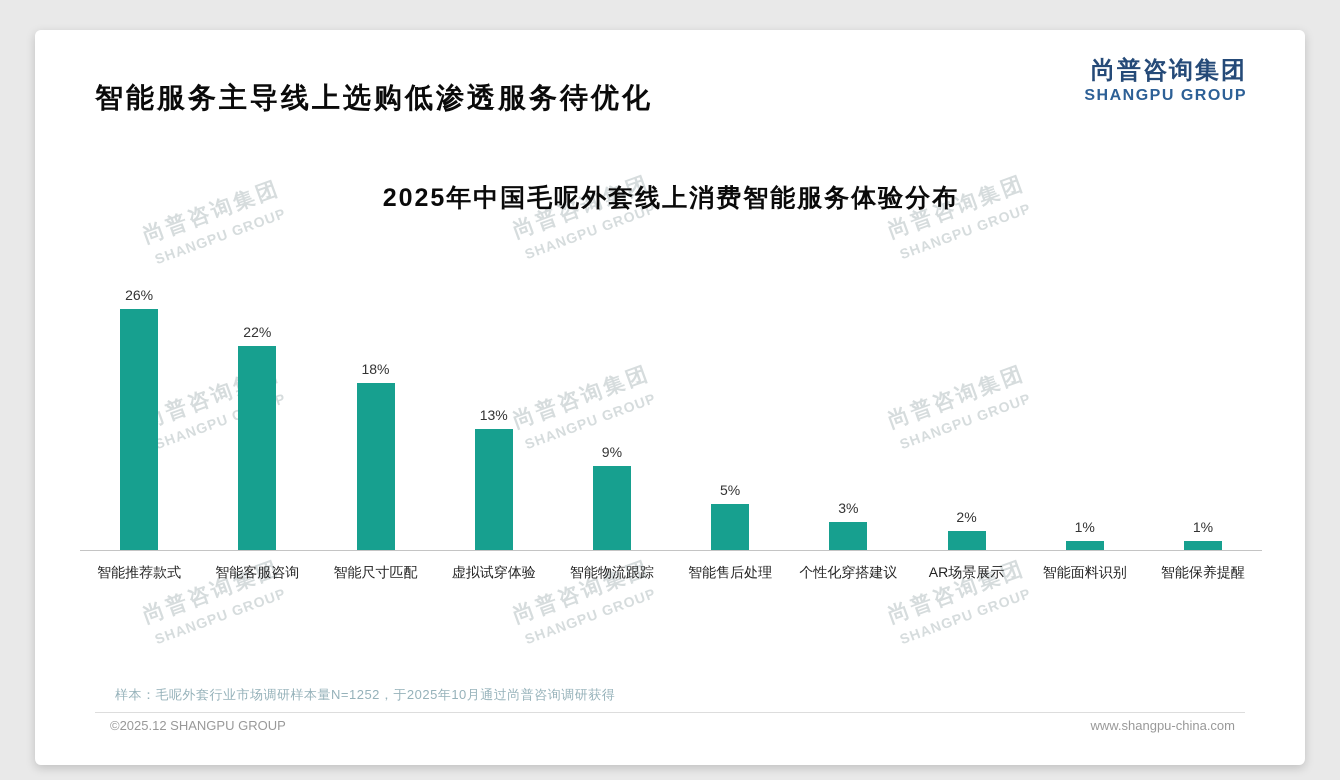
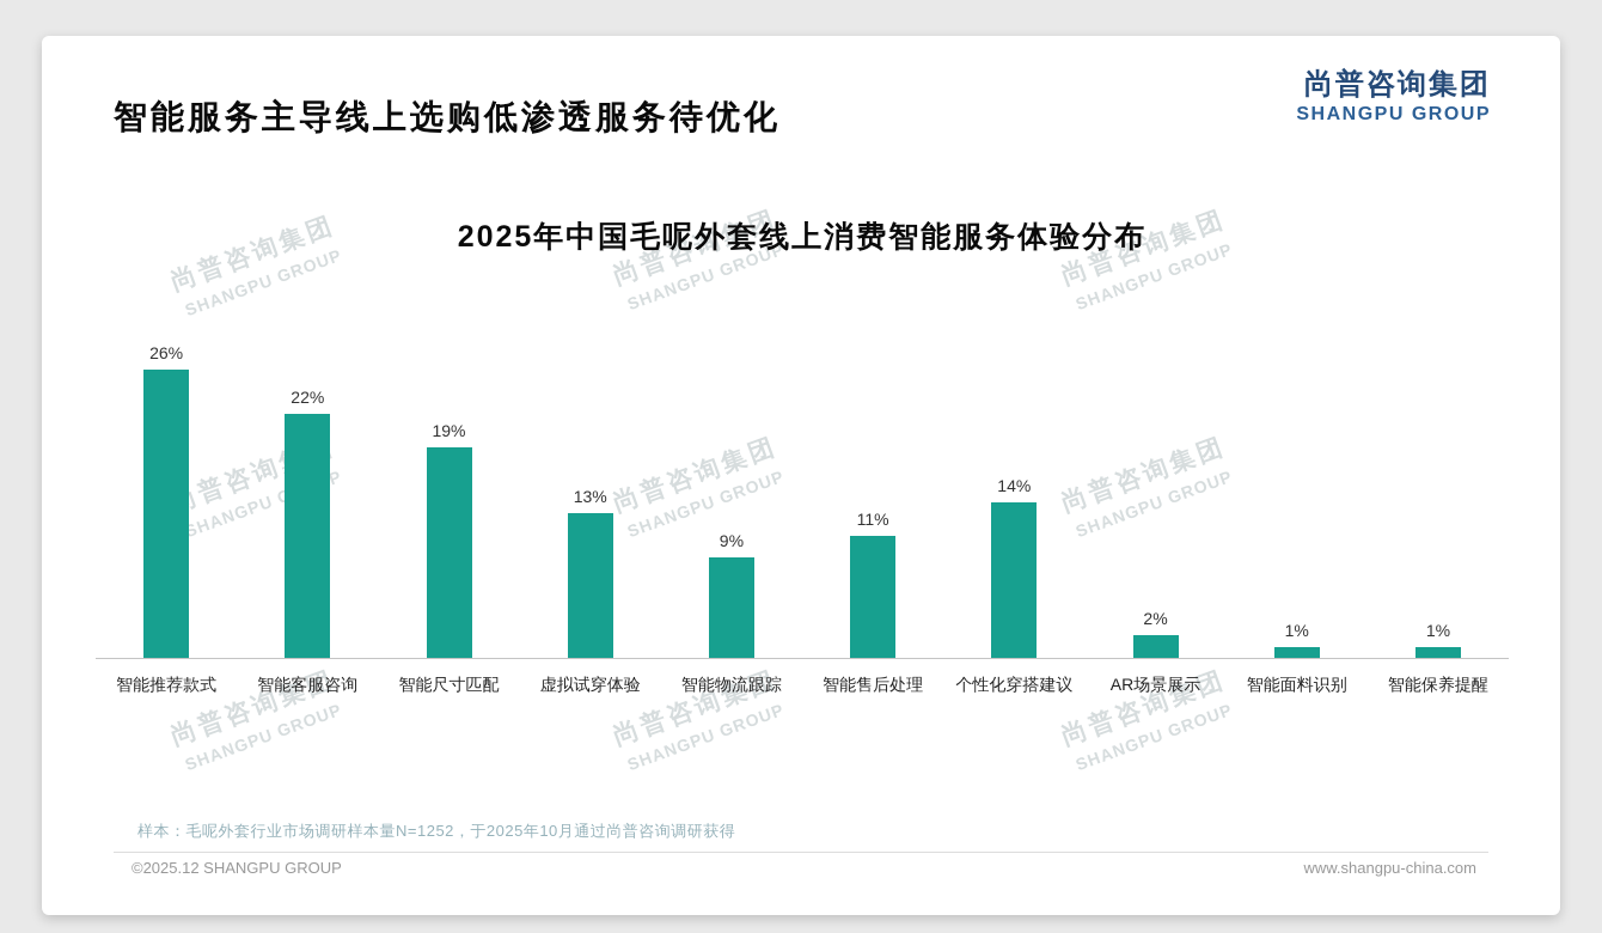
智能尺寸匹配: 18% -> 19%
智能售后处理: 5% -> 11%
个性化穿搭建议: 3% -> 14%
